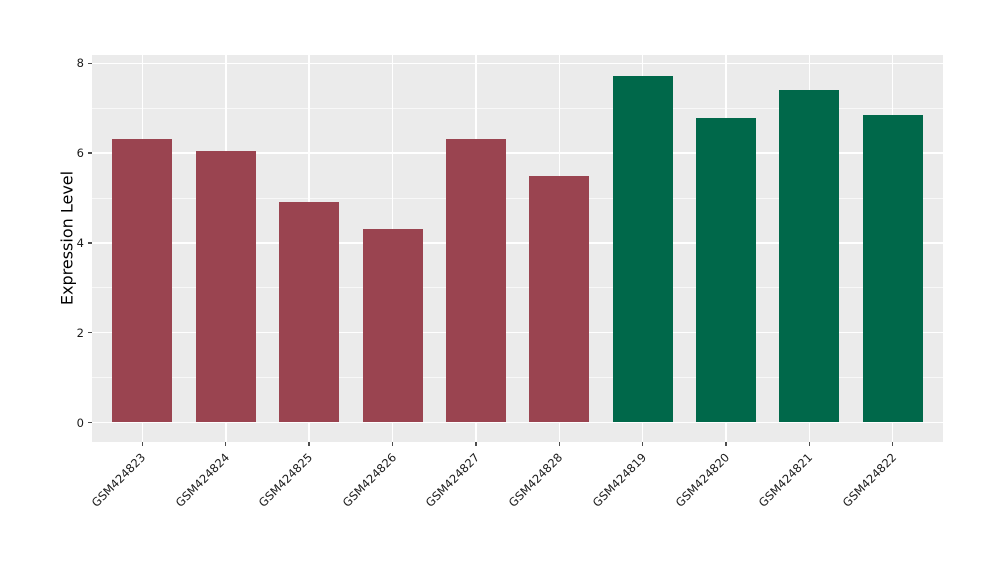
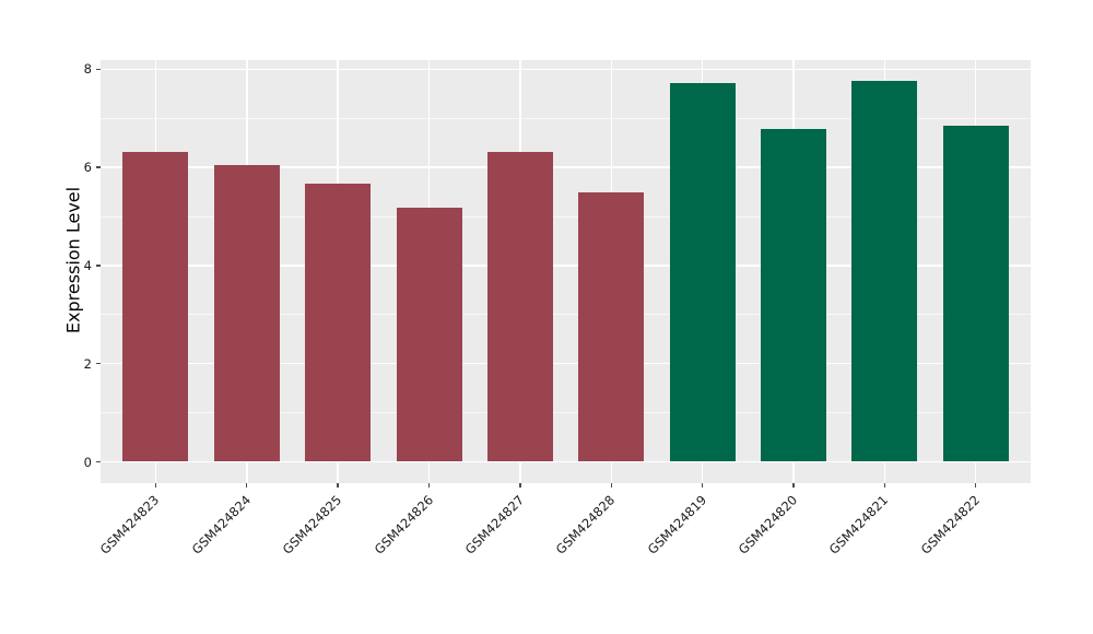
GSM424825: 4.9 -> 5.7
GSM424826: 4.3 -> 5.2
GSM424821: 7.4 -> 7.8
